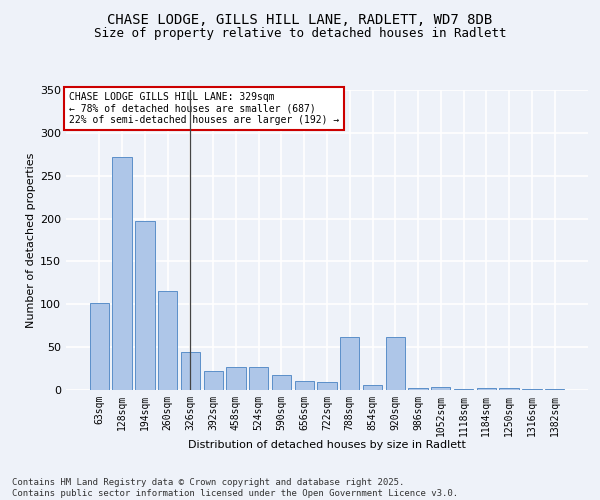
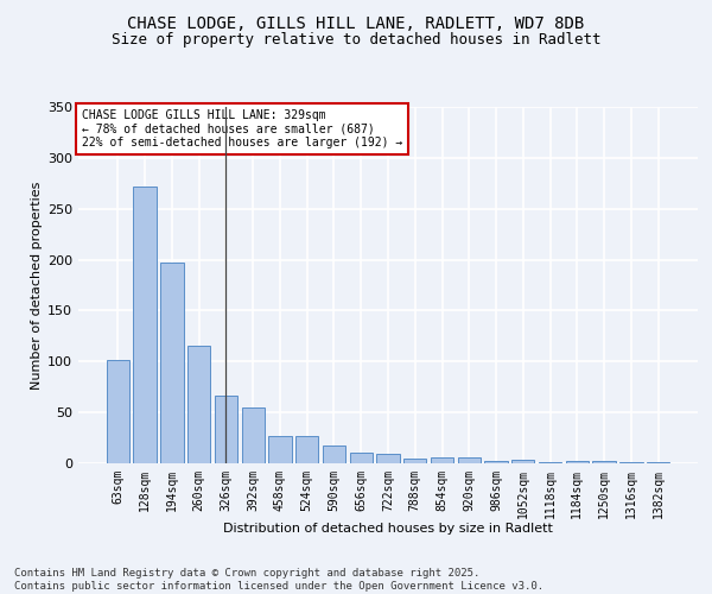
326sqm: 44 -> 67
392sqm: 22 -> 55
788sqm: 62 -> 5
920sqm: 62 -> 6
